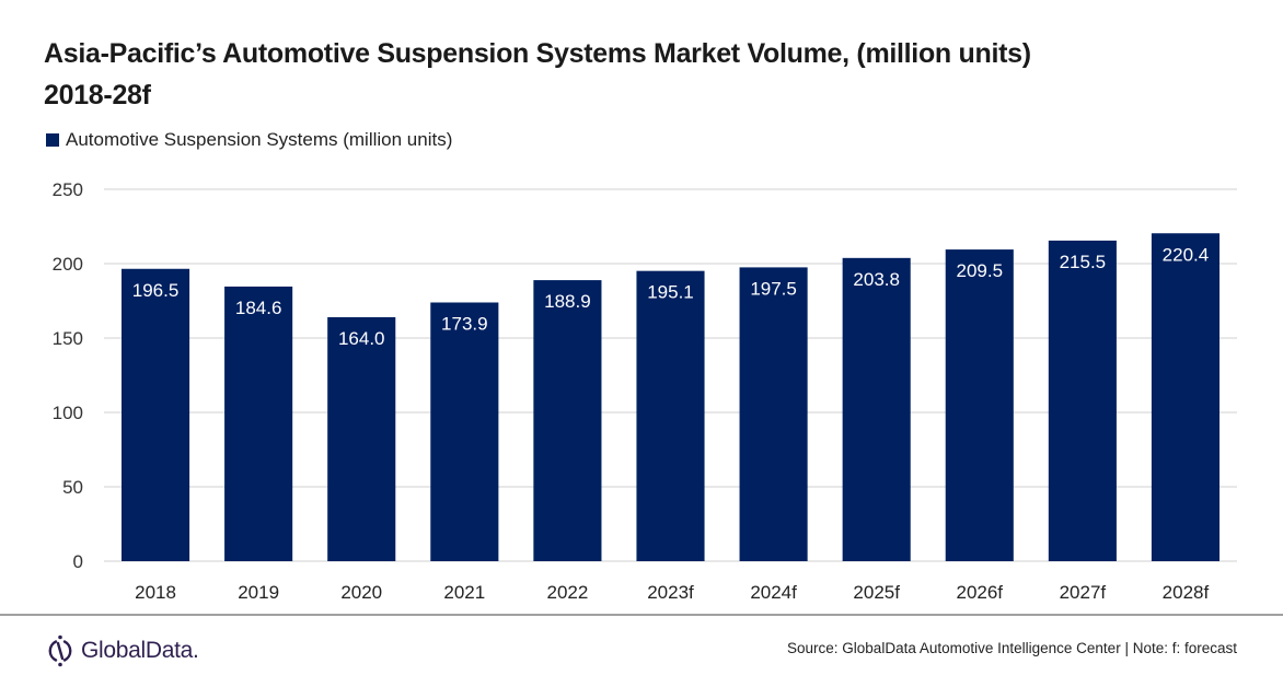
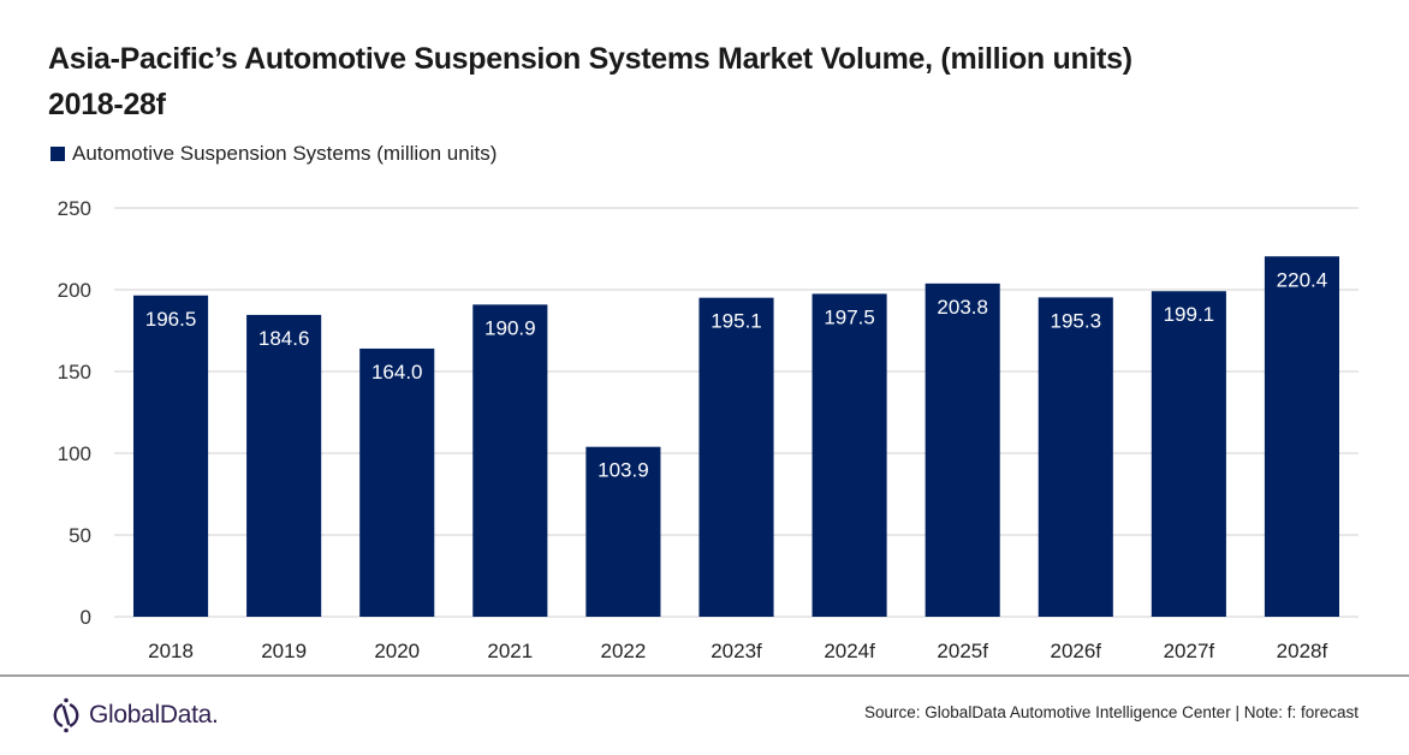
2021: 173.9 -> 190.9
2022: 188.9 -> 103.9
2026f: 209.5 -> 195.3
2027f: 215.5 -> 199.1
